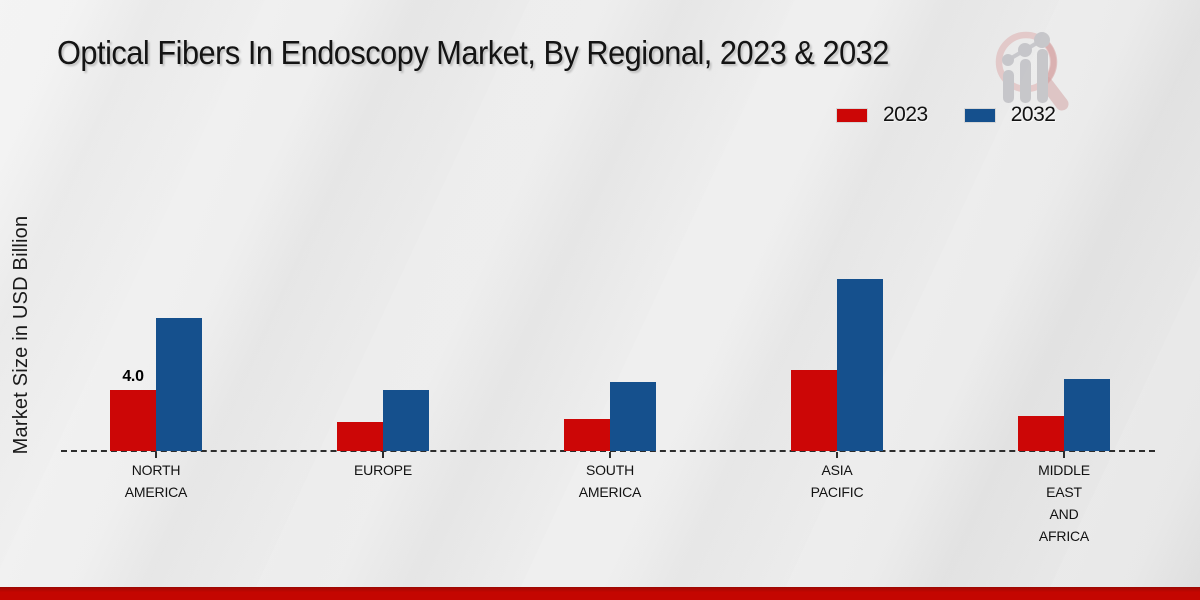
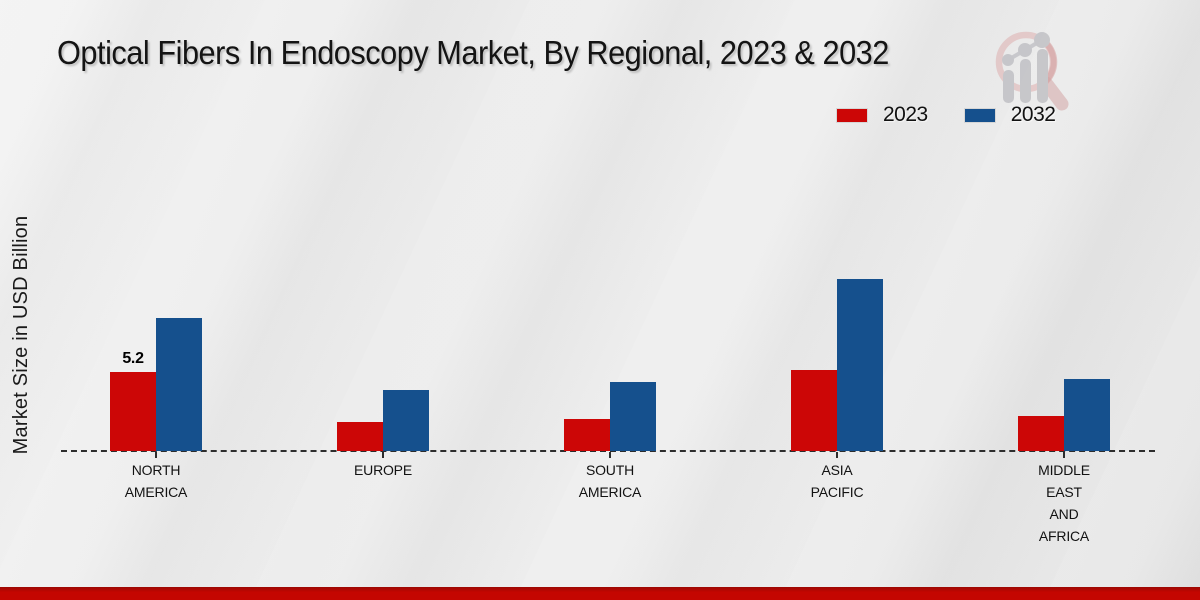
2023/NORTH AMERICA: 4.0 -> 5.2
